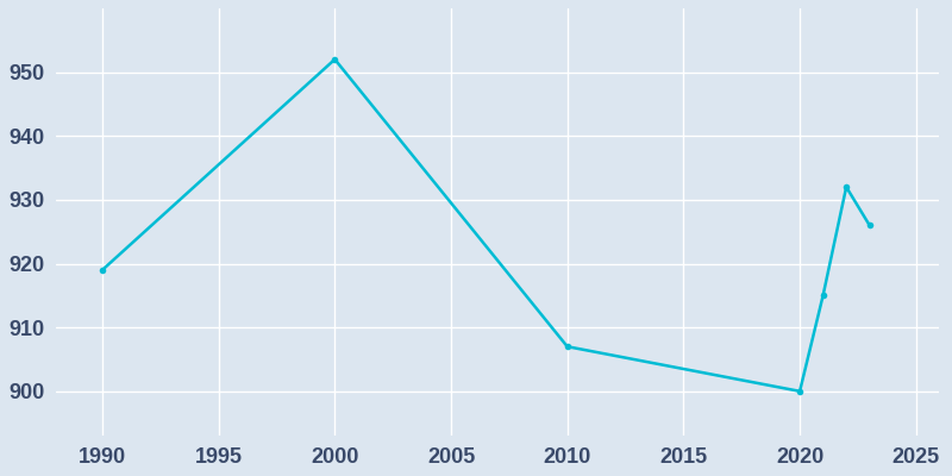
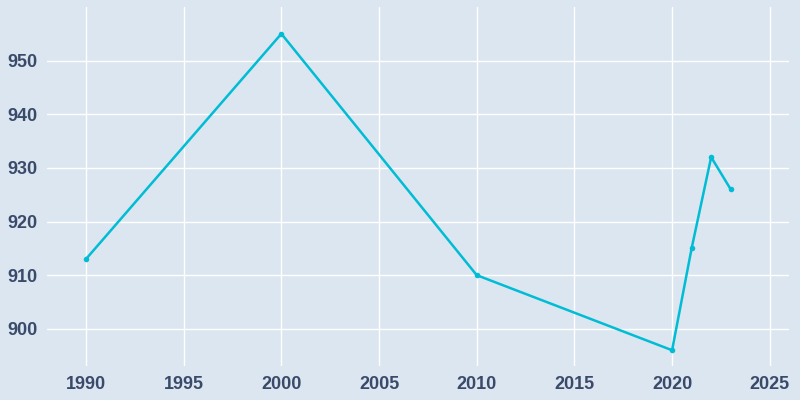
1990: 919 -> 913
2000: 952 -> 955
2010: 907 -> 910
2020: 900 -> 896
